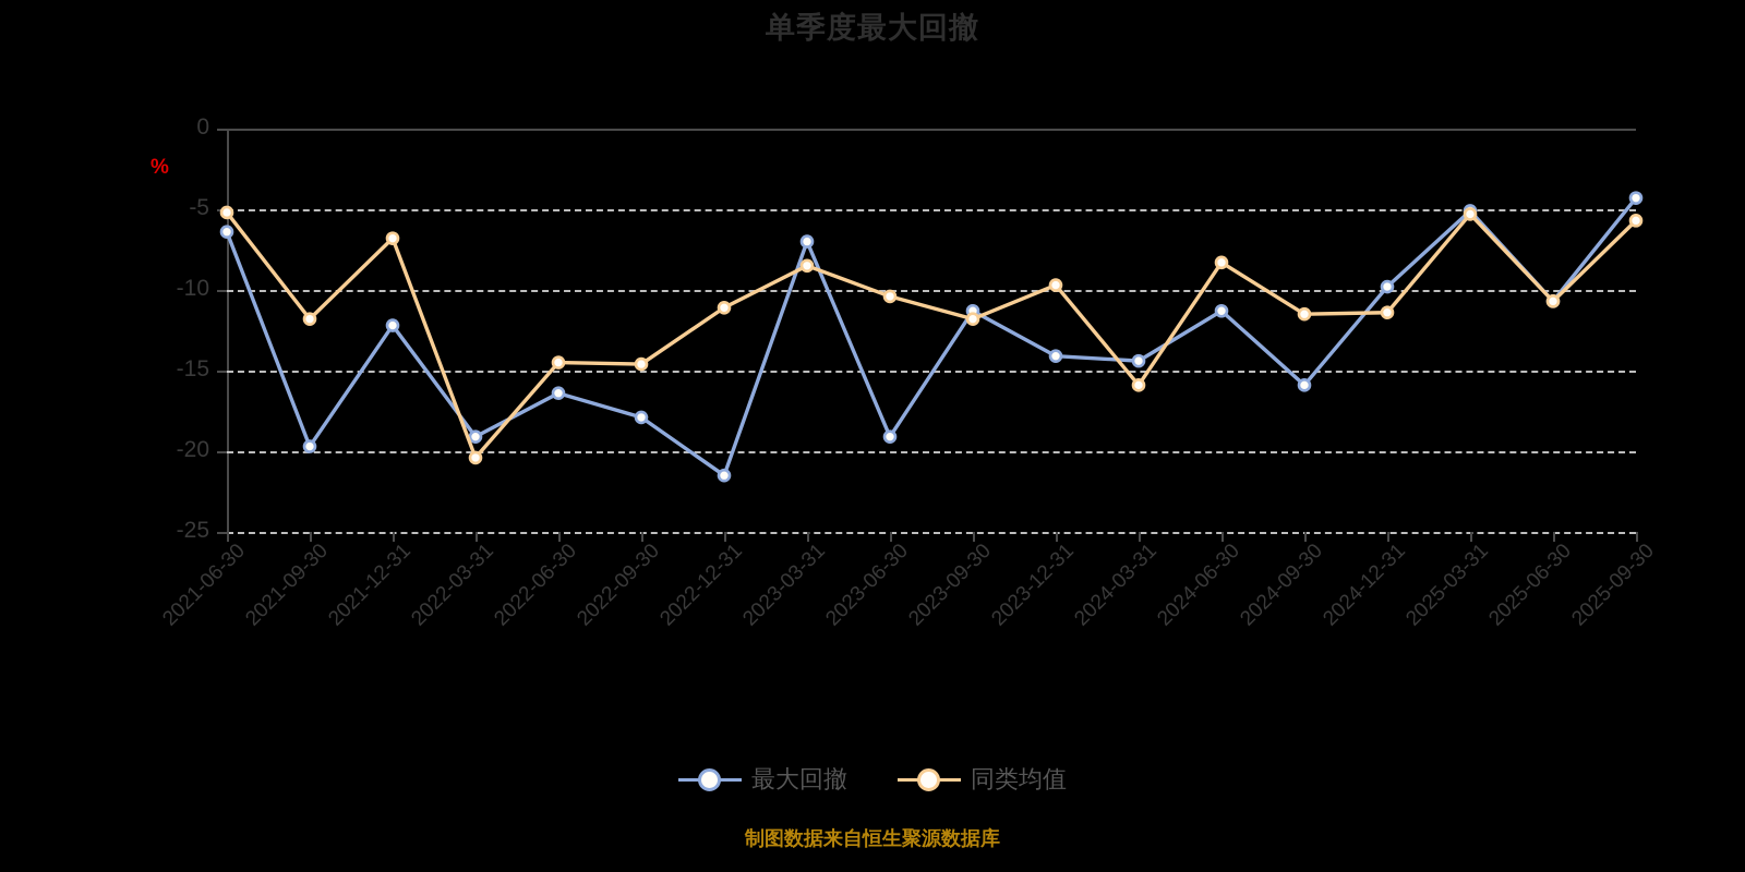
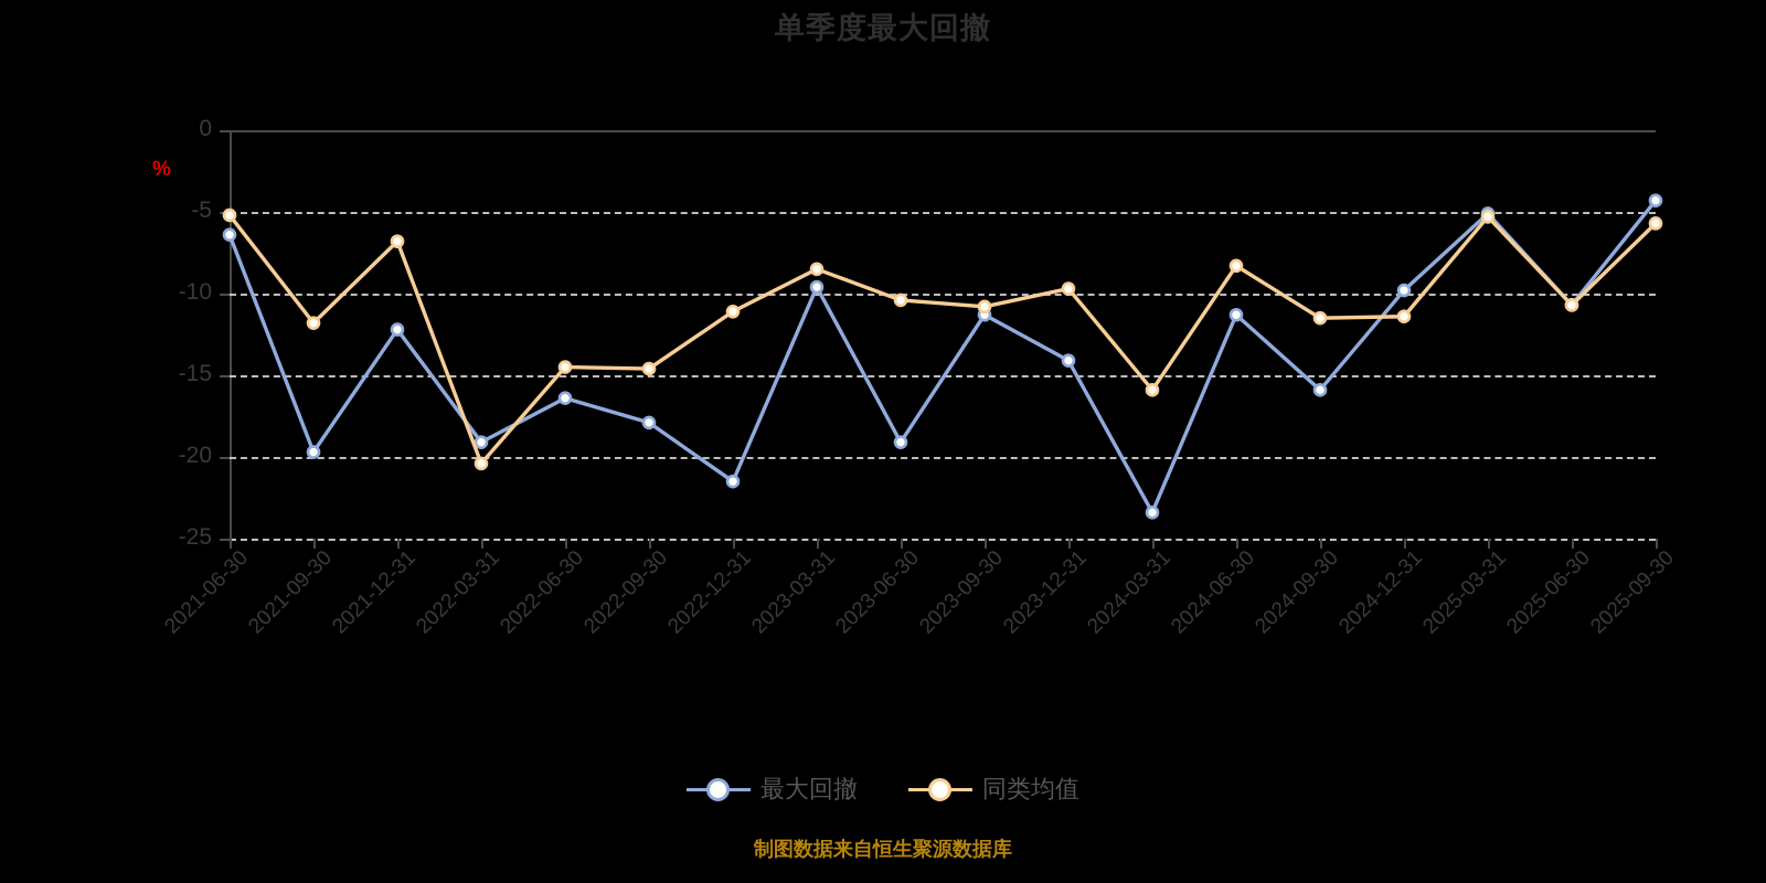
最大回撤/2023-03-31: -7.0 -> -9.6
同类均值/2023-09-30: -11.8 -> -10.8
最大回撤/2024-03-31: -14.4 -> -23.4
